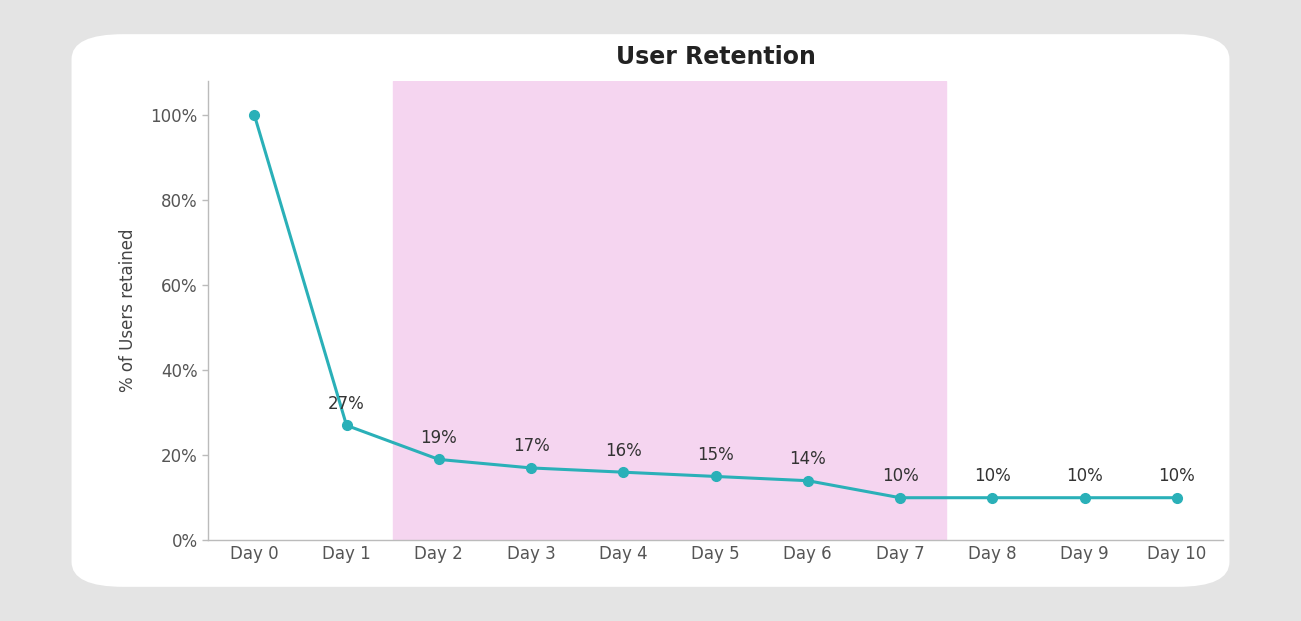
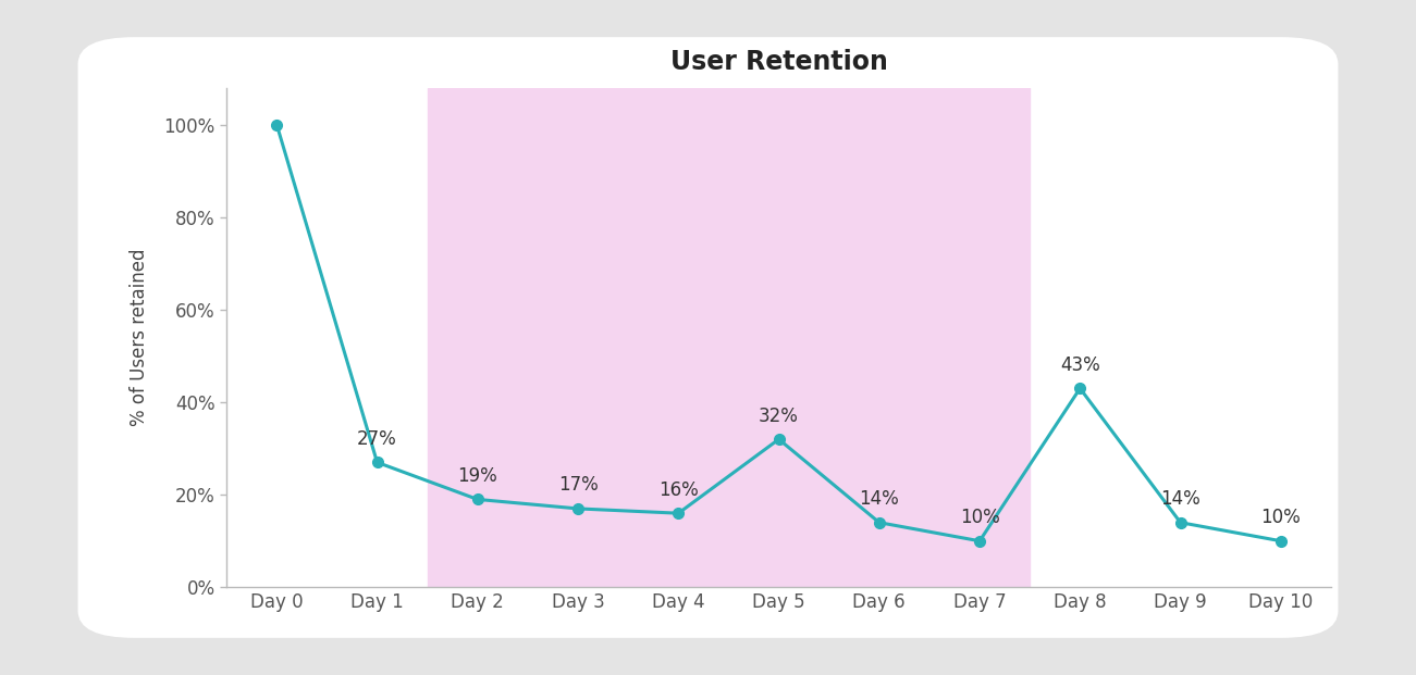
Day 5: 15% -> 32%
Day 8: 10% -> 43%
Day 9: 10% -> 14%
